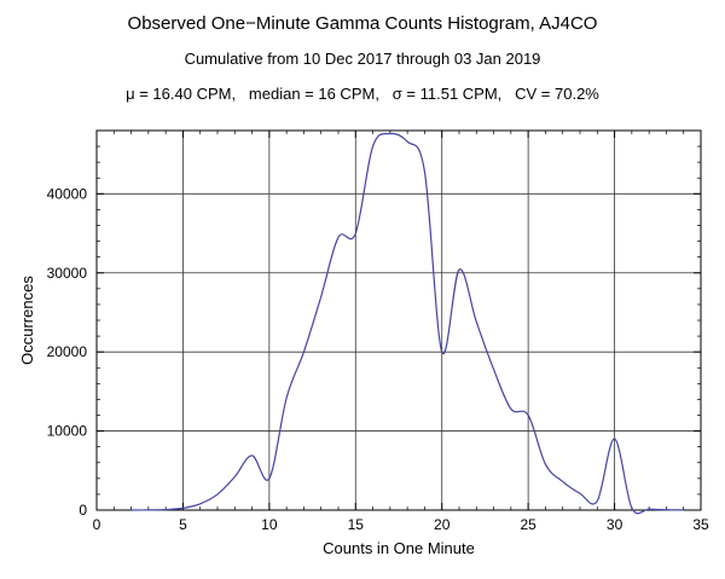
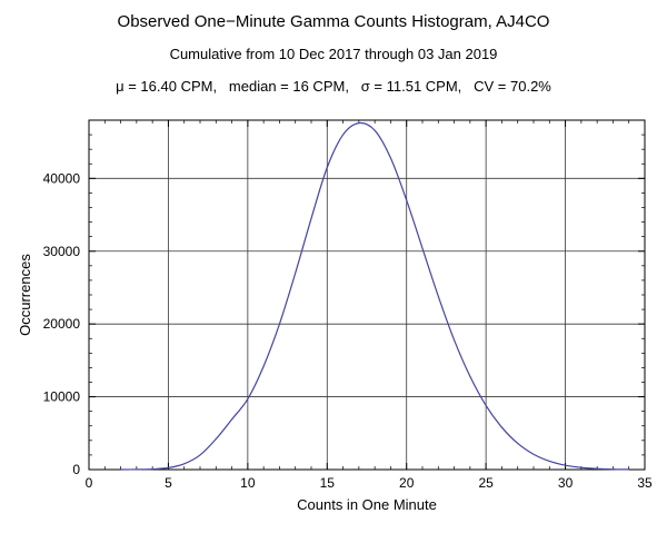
10: 4000 -> 10000
15: 35000 -> 42000
20: 20000 -> 37000
25: 12000 -> 9000
30: 9000 -> 1000
